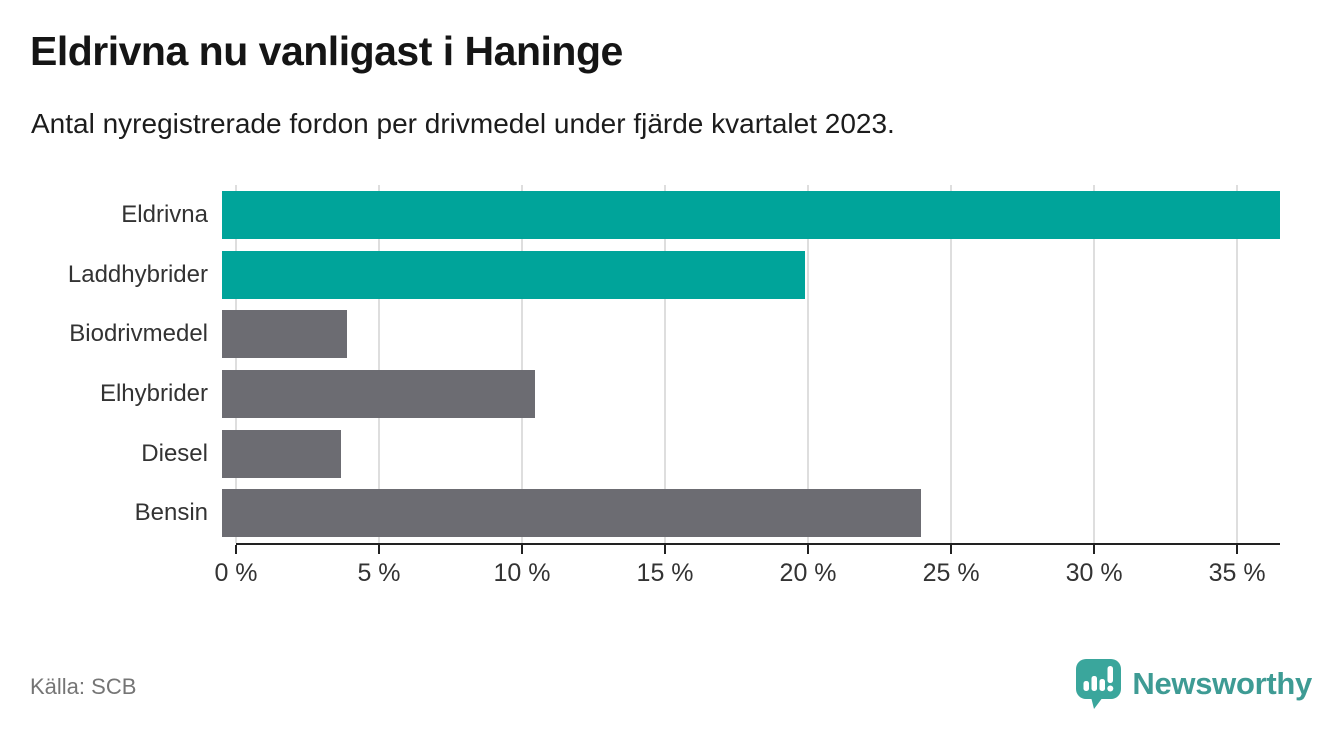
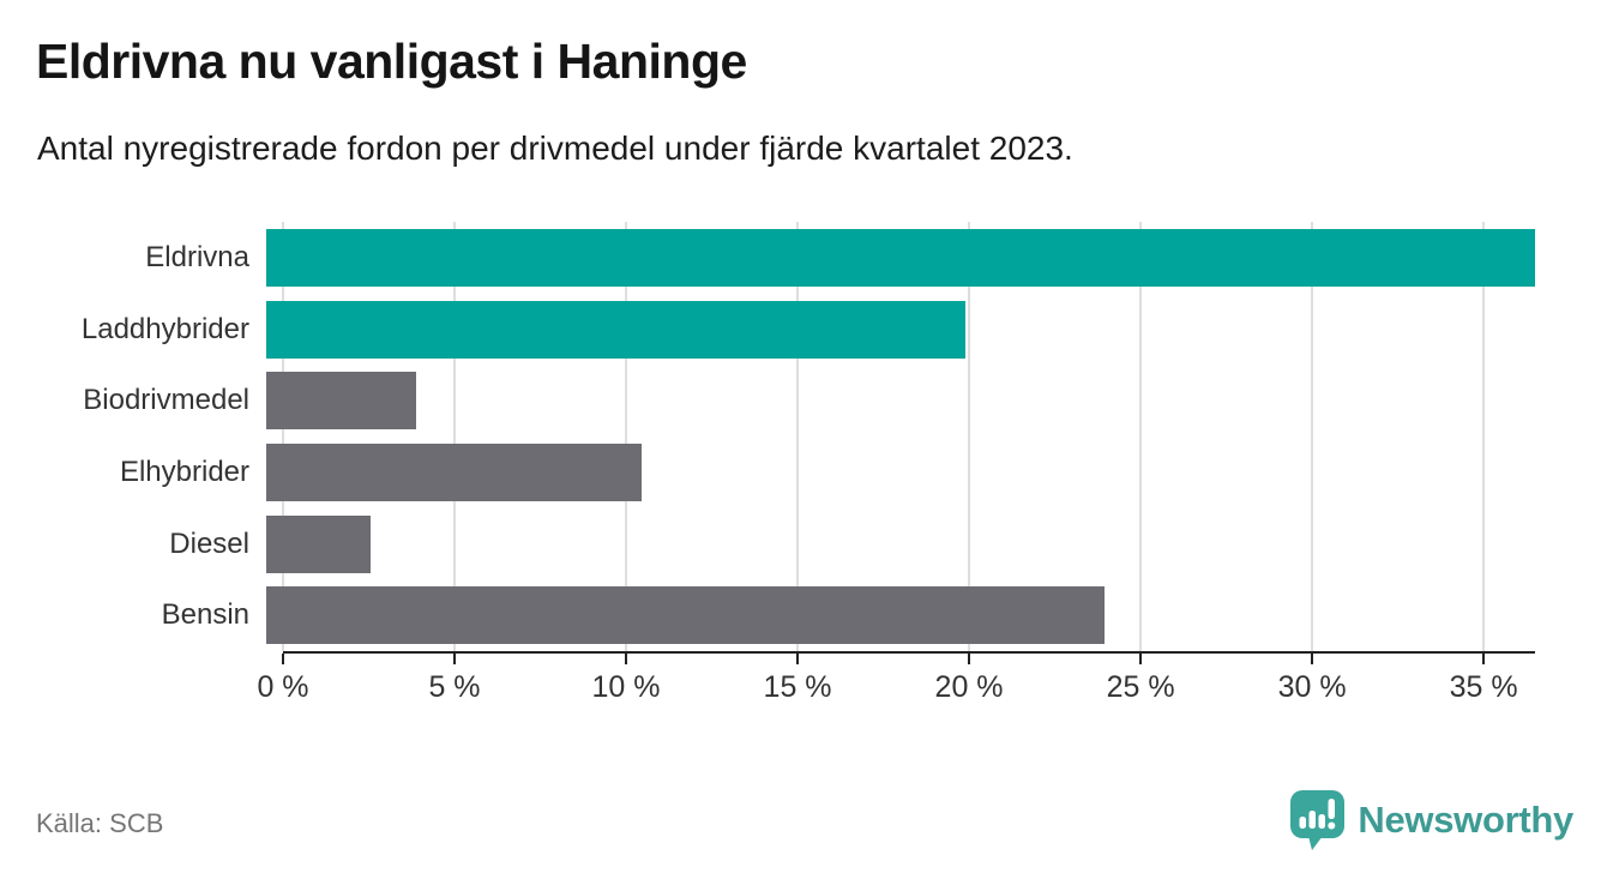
Diesel: 4.1% -> 3.0%
